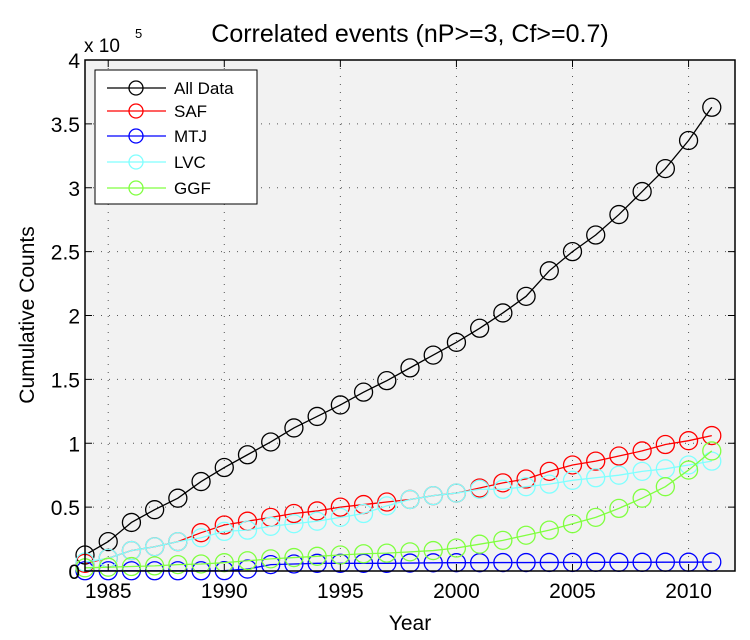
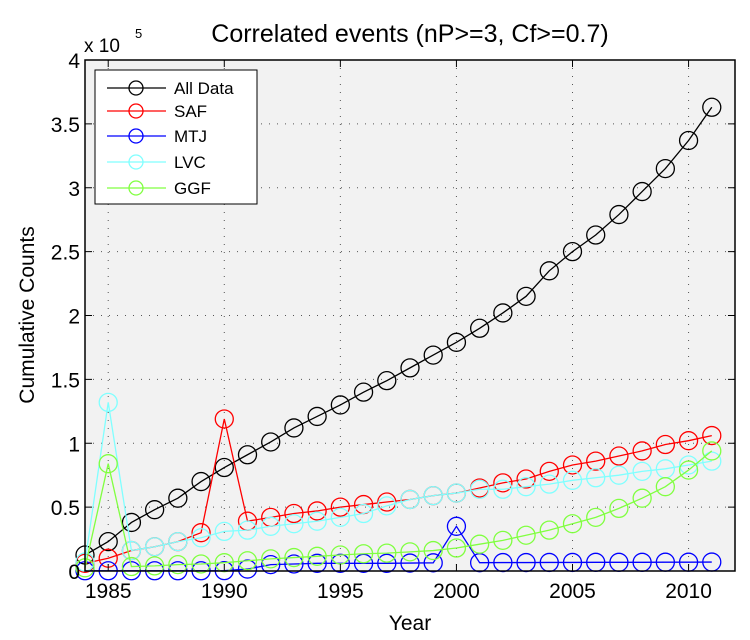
LVC/1985: 0.10 -> 1.32
GGF/1985: 0.03 -> 0.84
SAF/1990: 0.36 -> 1.19
MTJ/2000: 0.07 -> 0.35
